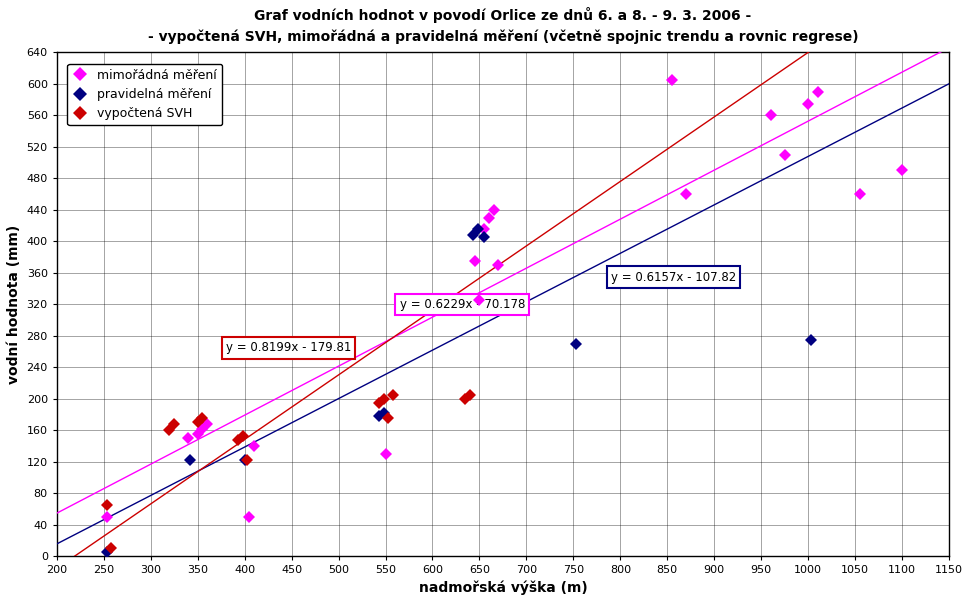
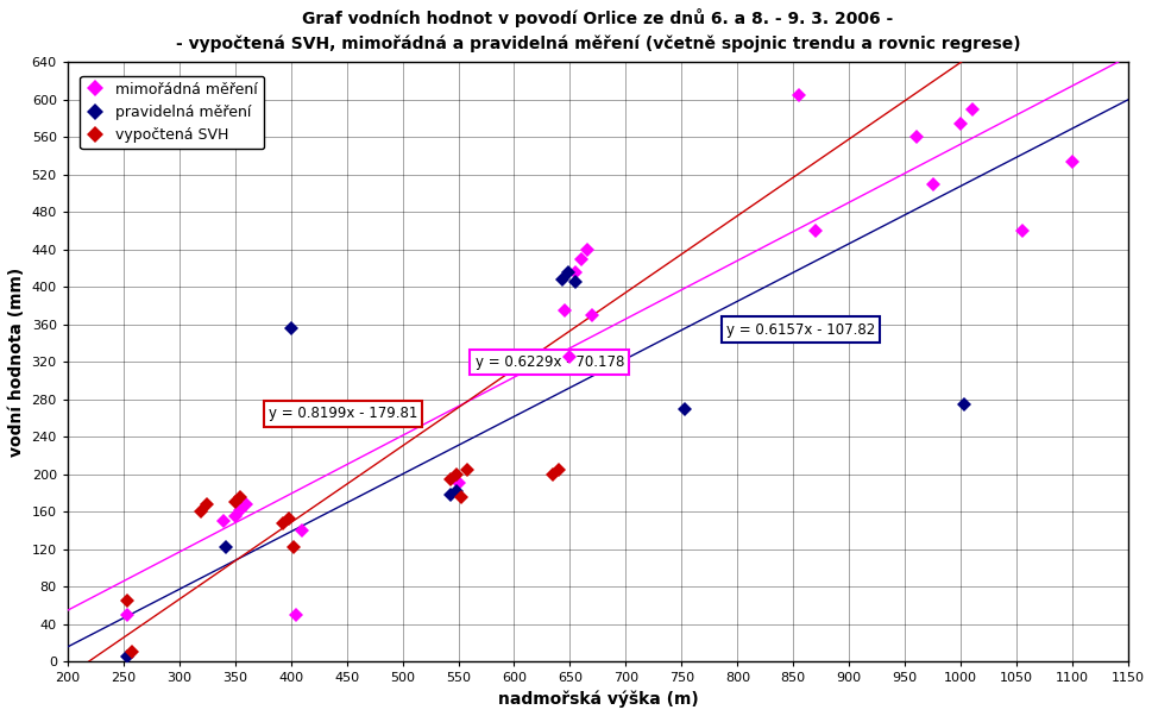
pravidelná měření/400: 122 -> 356
mimořádná měření/550: 130 -> 190
mimořádná měření/1100: 490 -> 534
